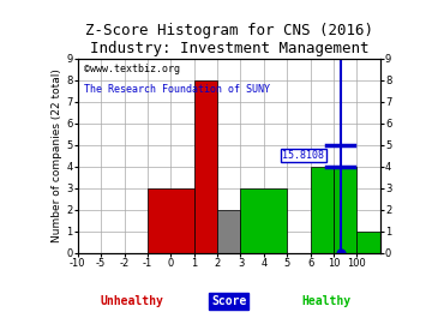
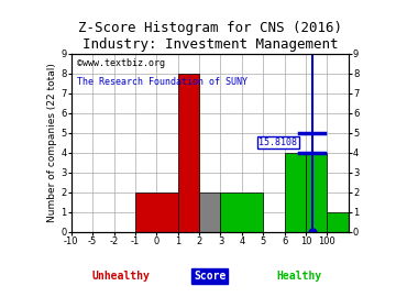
0: 3 -> 2
4: 3 -> 2
